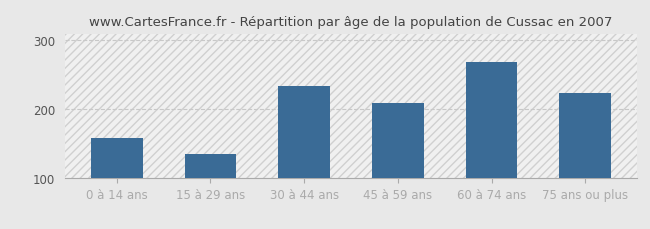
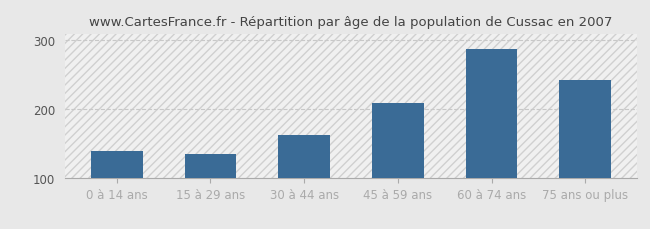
0 à 14 ans: 158 -> 140
30 à 44 ans: 234 -> 163
60 à 74 ans: 268 -> 287
75 ans ou plus: 224 -> 243
